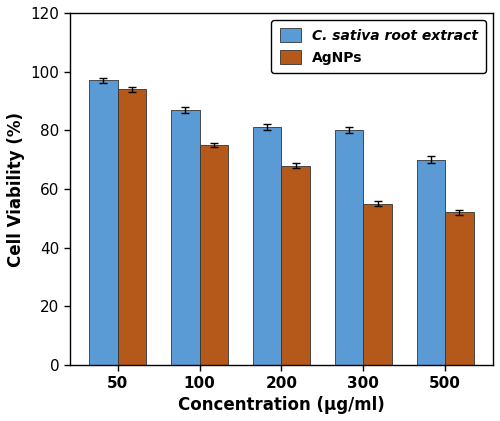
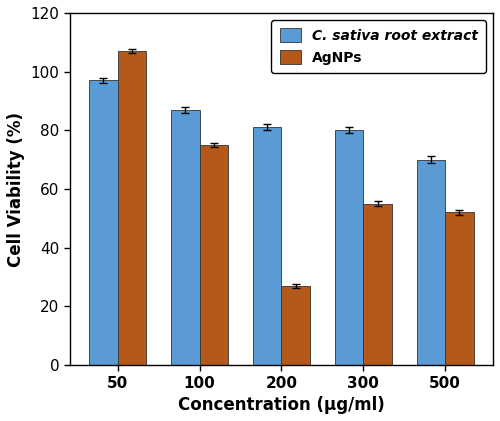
AgNPs/50: 94 -> 107
AgNPs/200: 68 -> 27
